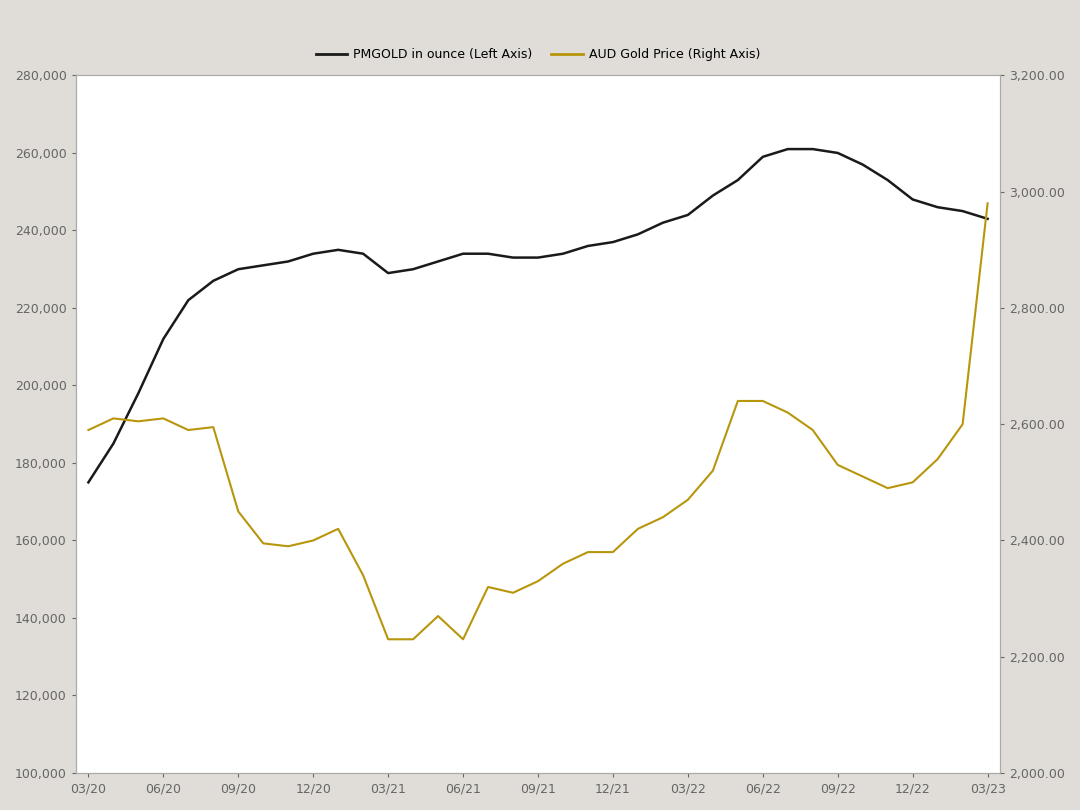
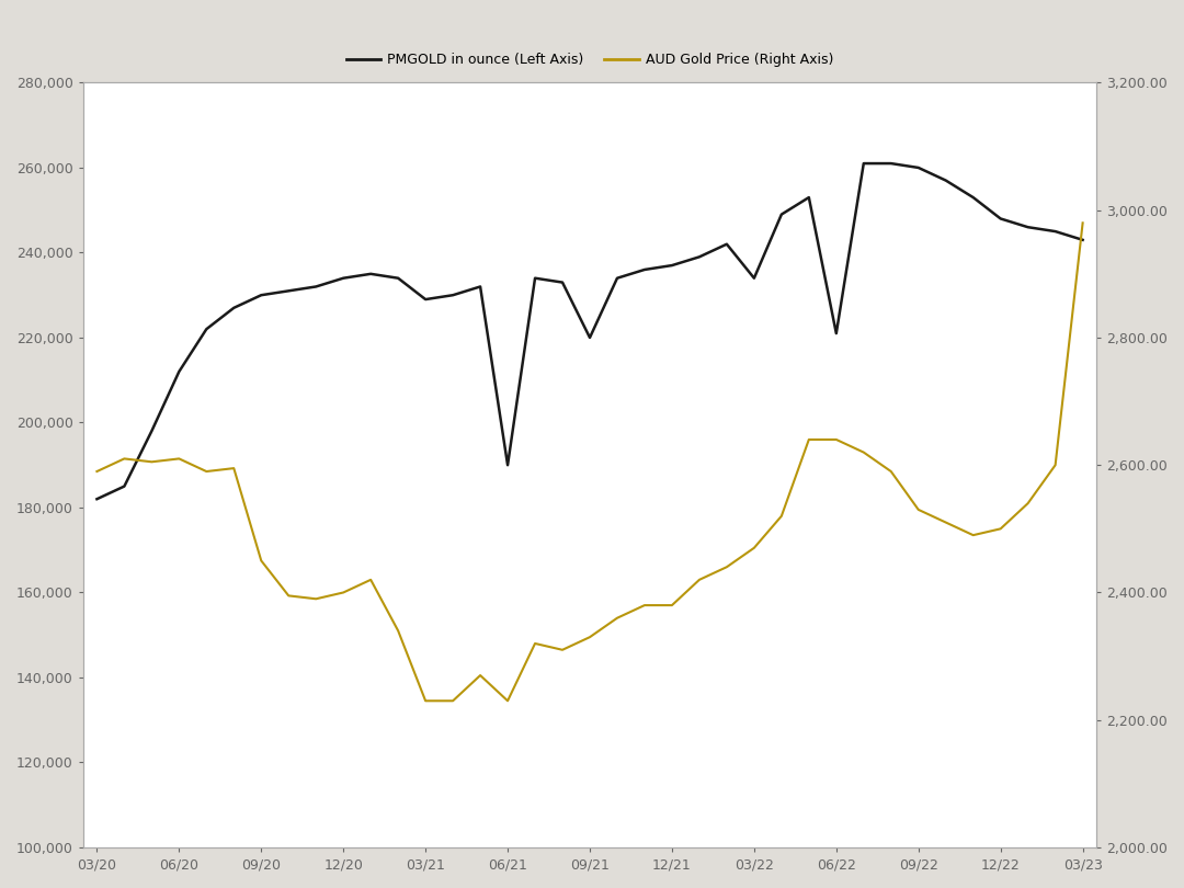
PMGOLD in ounce (Left Axis)/03/20: 175,000 -> 182,000
PMGOLD in ounce (Left Axis)/06/21: 234,000 -> 190,000
PMGOLD in ounce (Left Axis)/09/21: 233,000 -> 220,000
PMGOLD in ounce (Left Axis)/03/22: 244,000 -> 234,000
PMGOLD in ounce (Left Axis)/06/22: 259,000 -> 221,000
